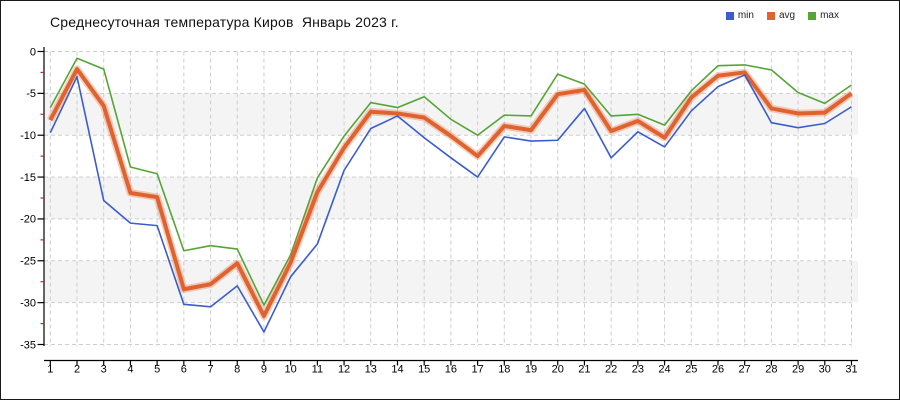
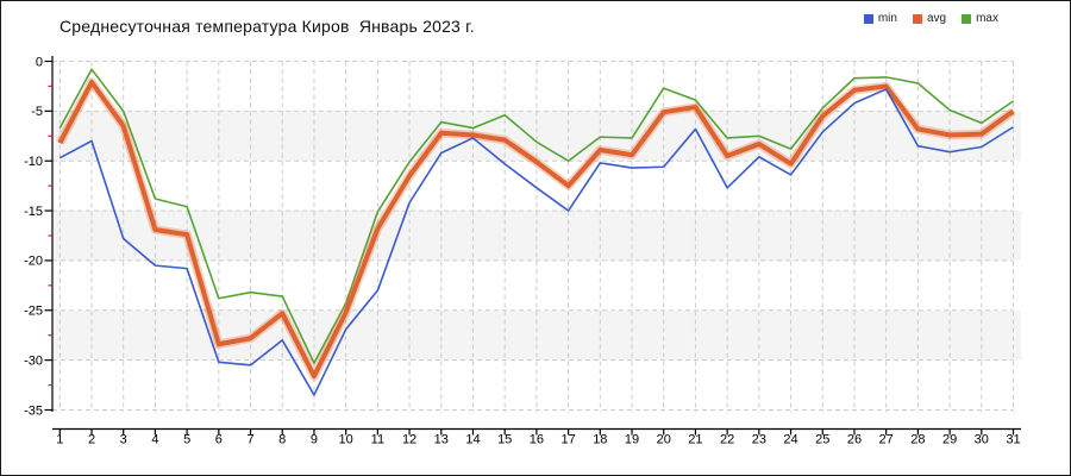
min/2: -3 -> -8
max/3: -2 -> -5
